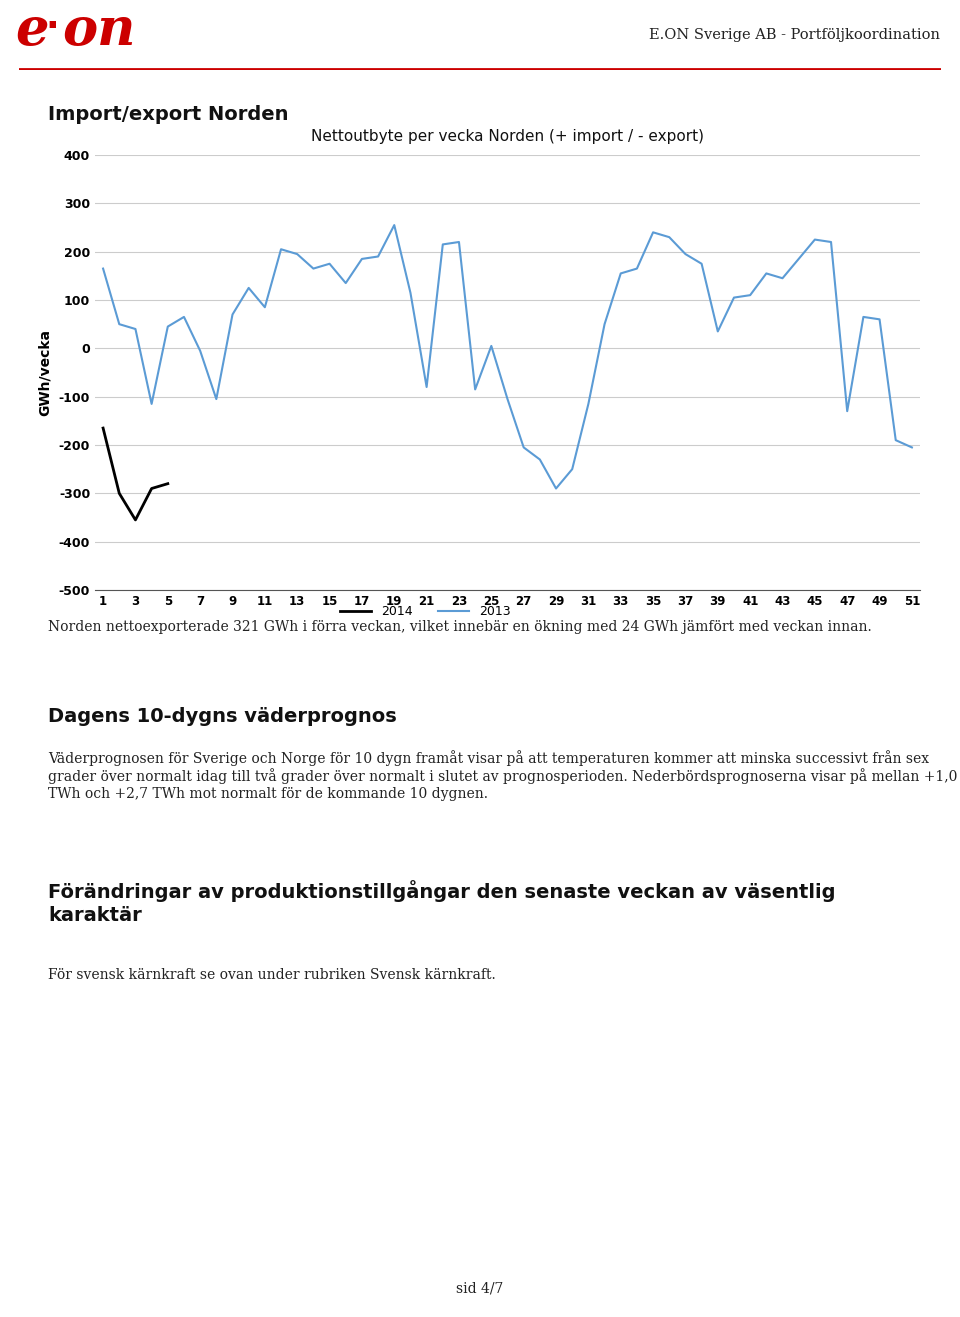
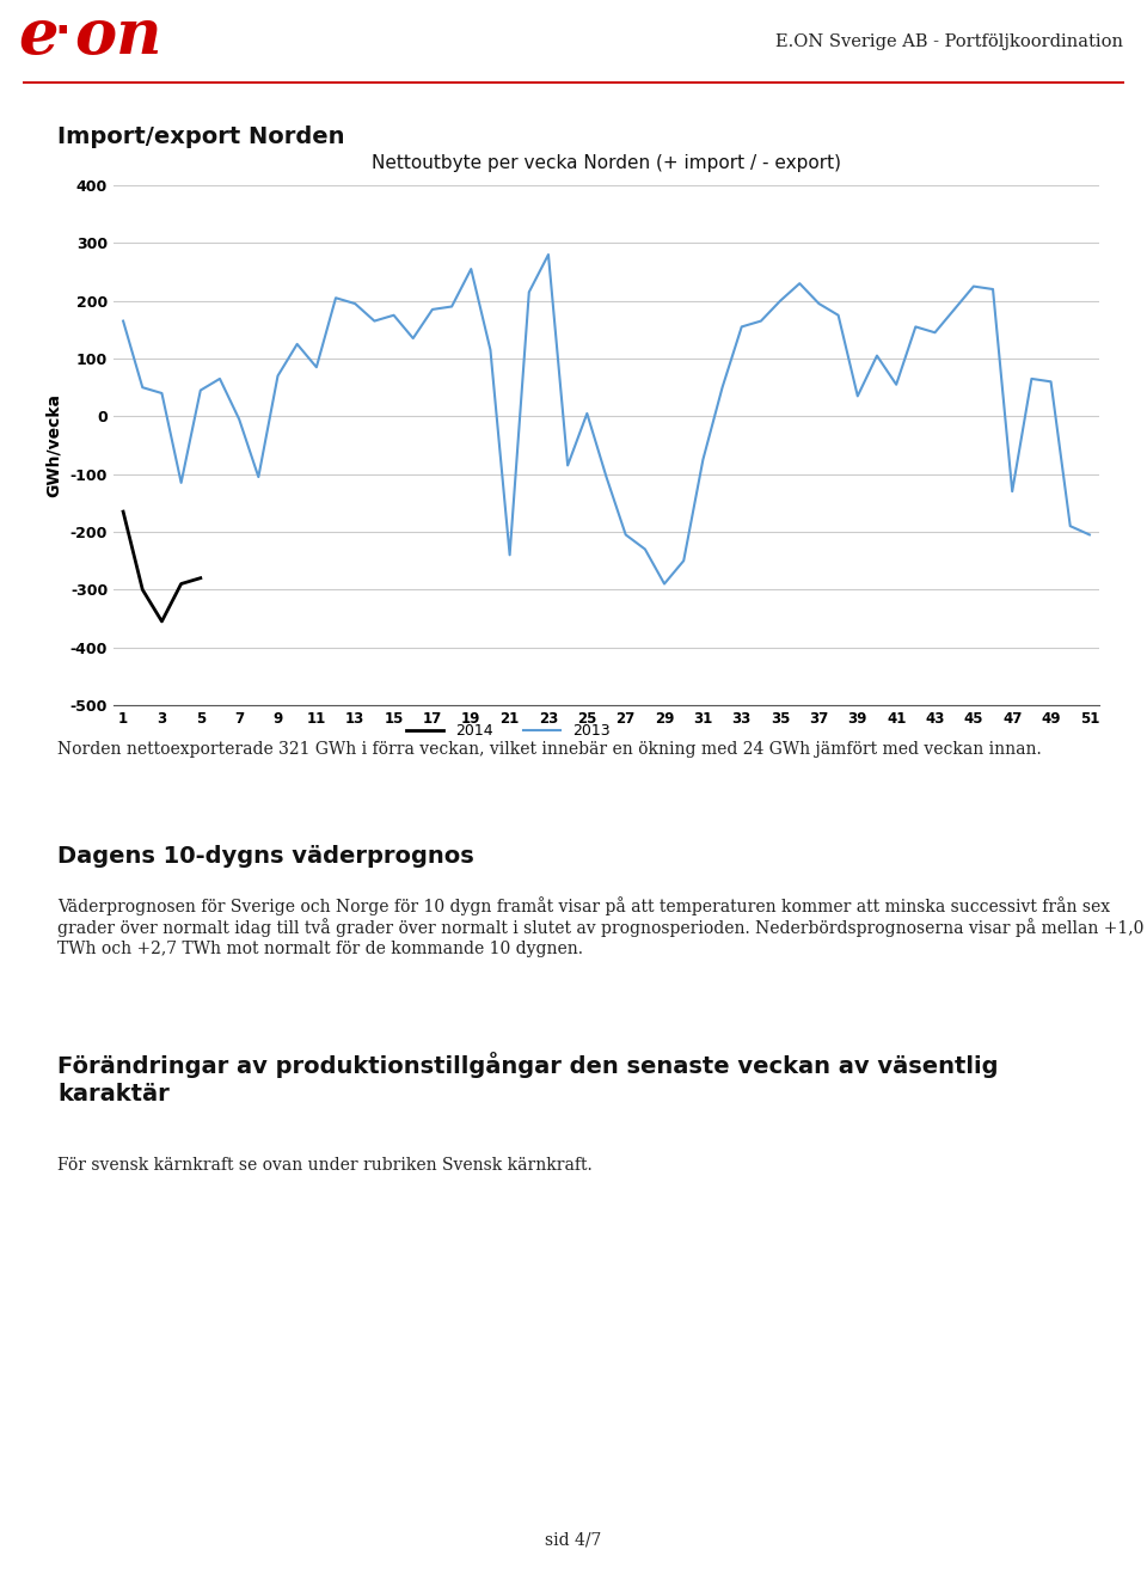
2013/21: -80 -> -240
2013/23: 220 -> 280
2013/31: -115 -> -75
2013/35: 240 -> 200
2013/41: 110 -> 55
